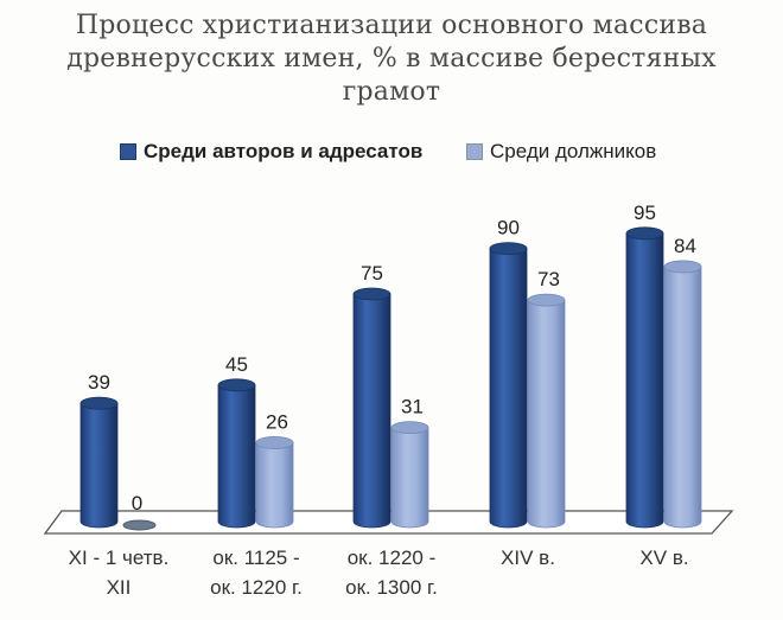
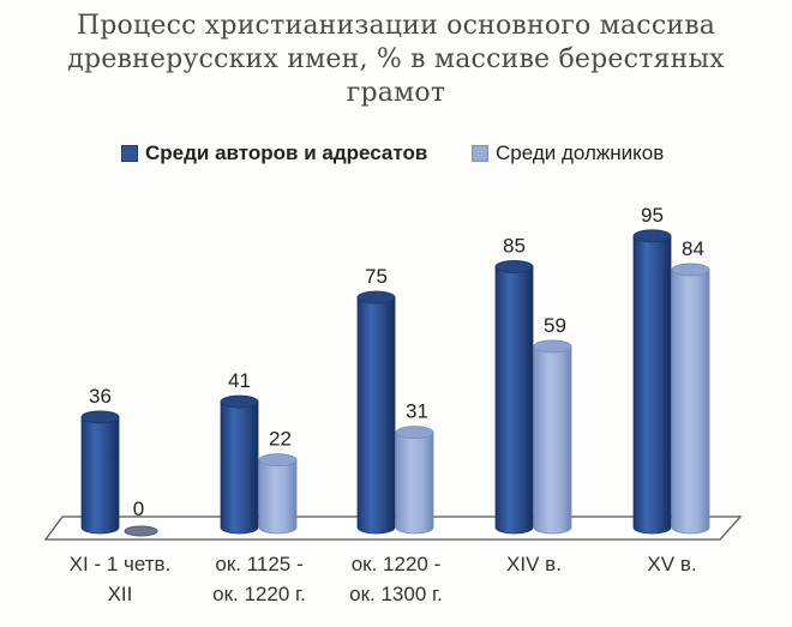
Среди авторов и адресатов/XI - 1 четв. XII: 39 -> 36
Среди авторов и адресатов/ок. 1125 - ок. 1220 г.: 45 -> 41
Среди должников/ок. 1125 - ок. 1220 г.: 26 -> 22
Среди авторов и адресатов/XIV в.: 90 -> 85
Среди должников/XIV в.: 73 -> 59
